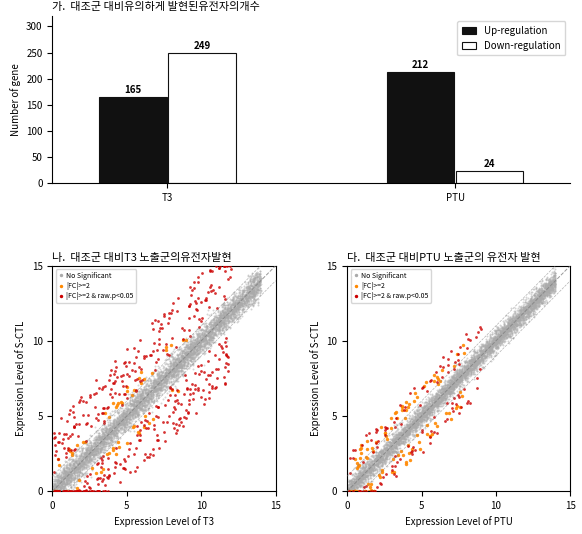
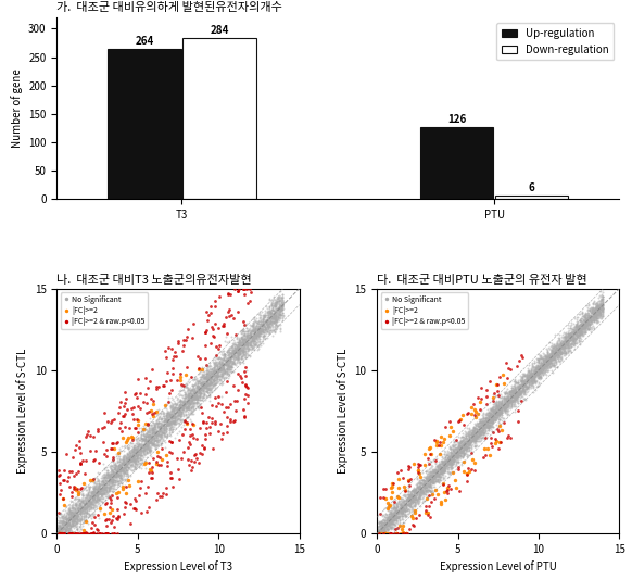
가. 대조군 대비유의하게 발현된유전자의개수/Up-regulation/T3: 165 -> 264
가. 대조군 대비유의하게 발현된유전자의개수/Down-regulation/T3: 249 -> 284
가. 대조군 대비유의하게 발현된유전자의개수/Up-regulation/PTU: 212 -> 126
가. 대조군 대비유의하게 발현된유전자의개수/Down-regulation/PTU: 24 -> 6
